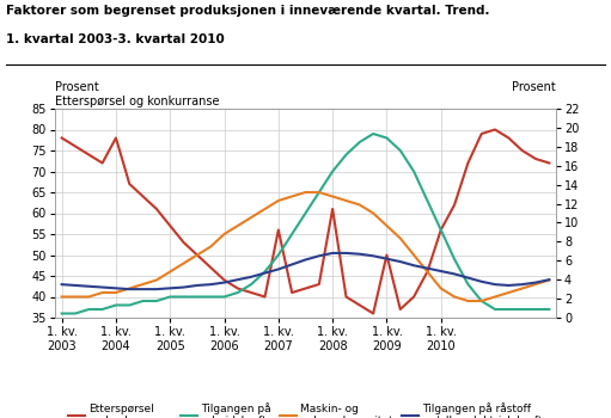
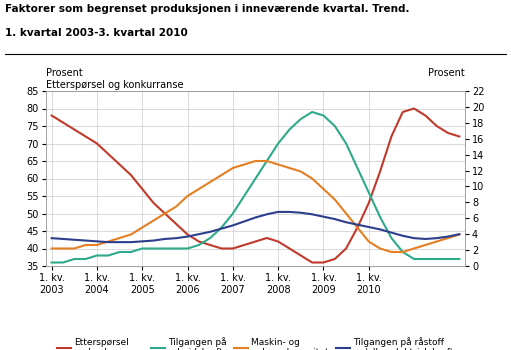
Etterspørsel og konkurranse/1. kv. 2004: 78 -> 70
Etterspørsel og konkurranse/1. kv. 2007: 56 -> 40
Etterspørsel og konkurranse/1. kv. 2008: 61 -> 42
Etterspørsel og konkurranse/1. kv. 2009: 50 -> 36
Etterspørsel og konkurranse/1. kv. 2010: 56 -> 53
